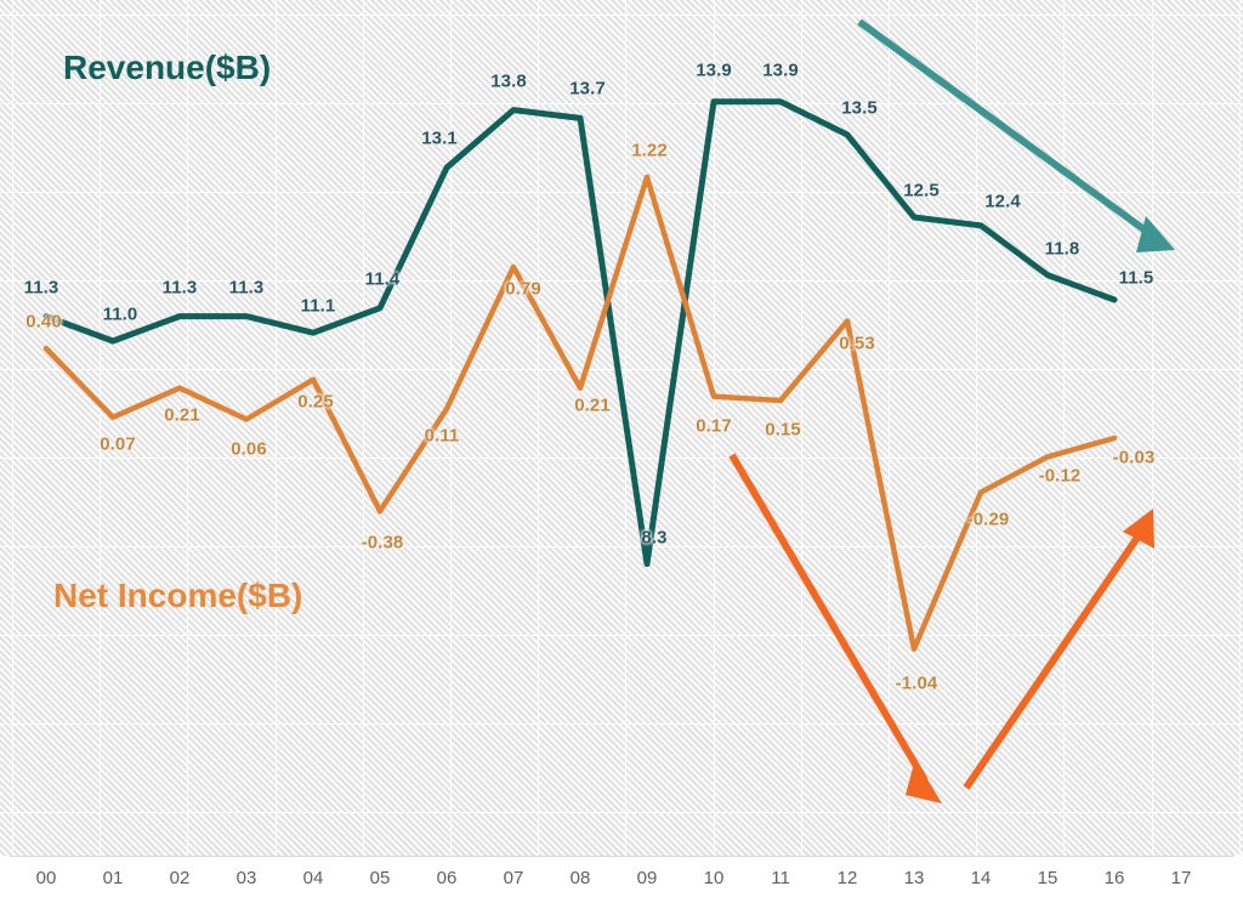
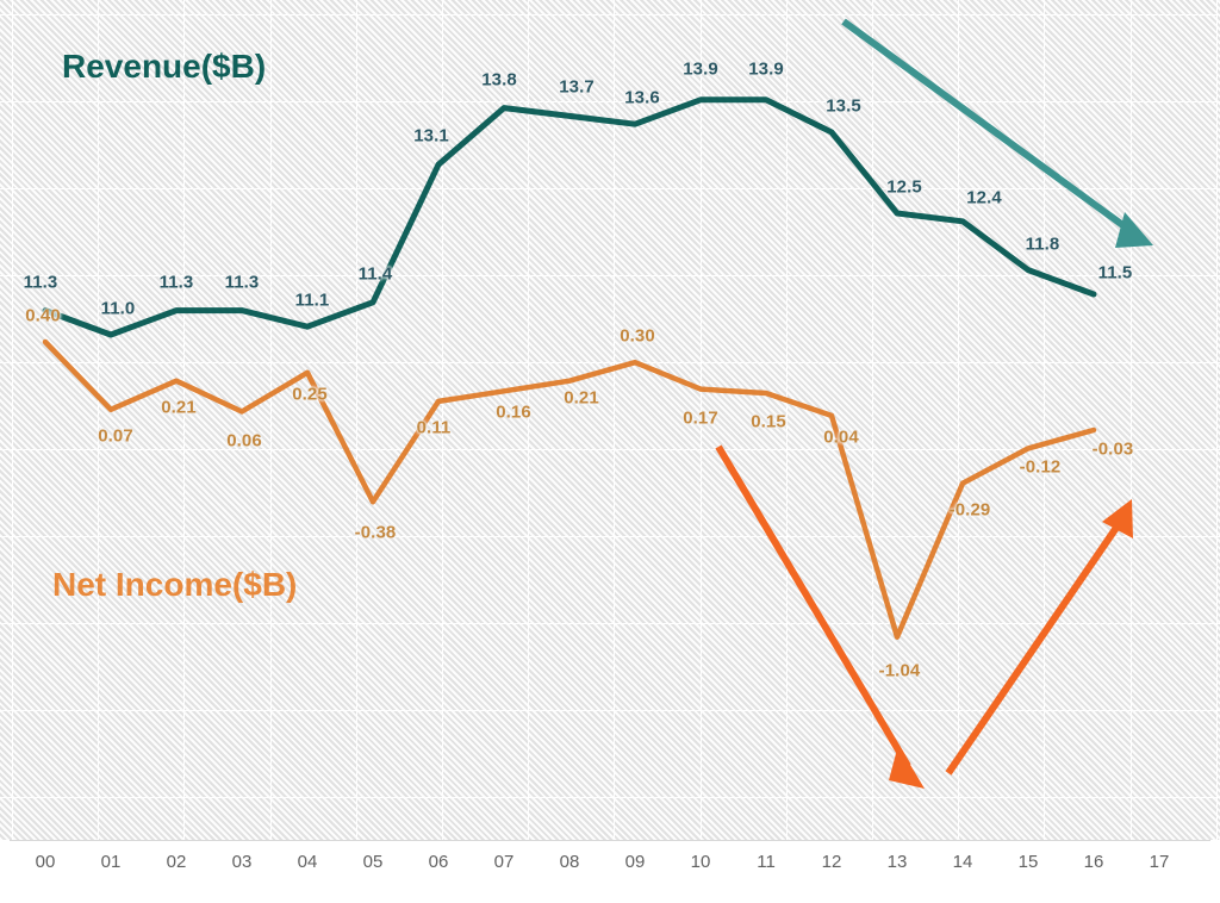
Net Income($B)/07: 0.79 -> 0.16
Revenue($B)/09: 8.3 -> 13.6
Net Income($B)/09: 1.22 -> 0.30
Net Income($B)/12: 0.53 -> 0.04
